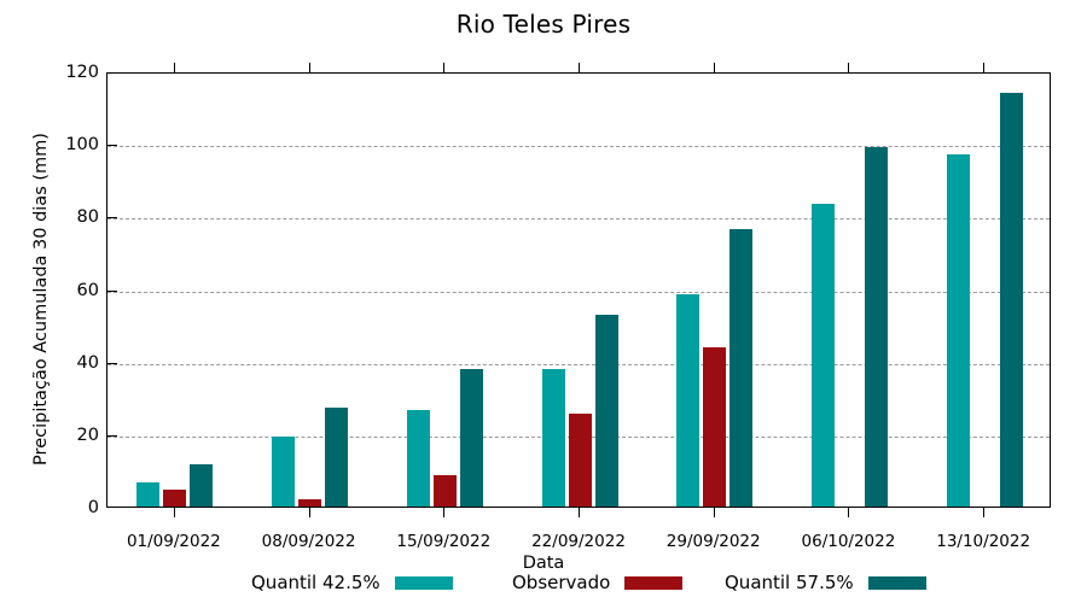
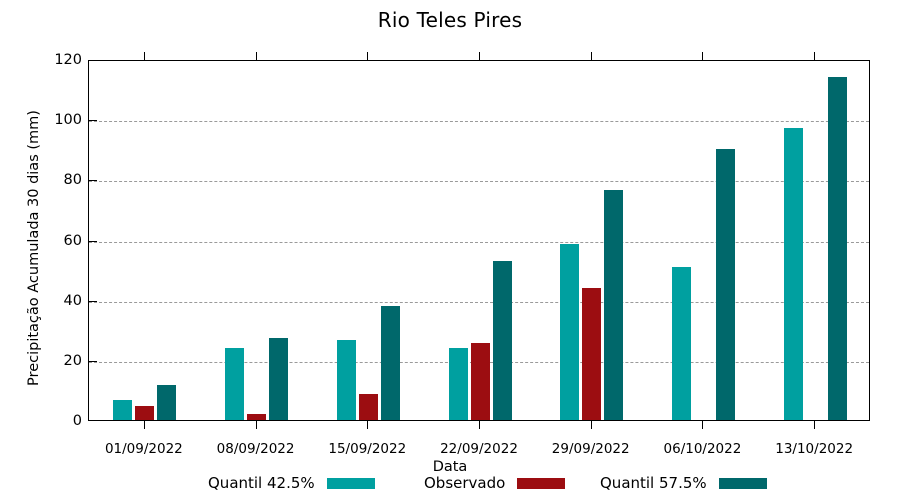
Quantil 42.5%/08/09/2022: 19 -> 24
Quantil 42.5%/22/09/2022: 38 -> 24
Quantil 42.5%/06/10/2022: 84 -> 51
Quantil 57.5%/06/10/2022: 99 -> 90
